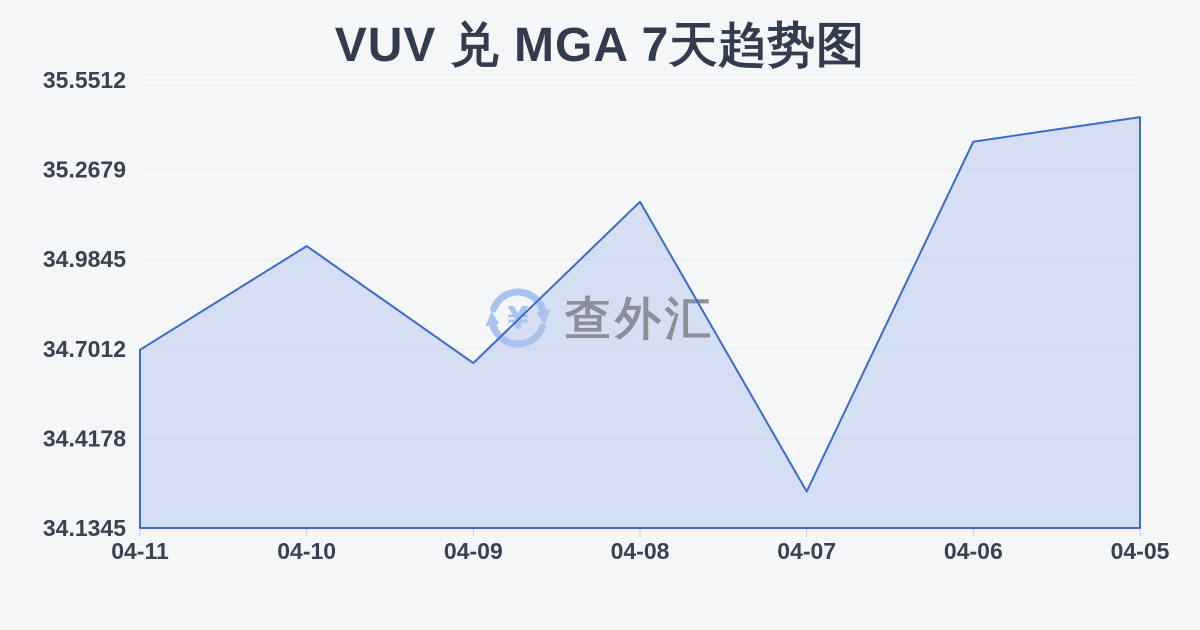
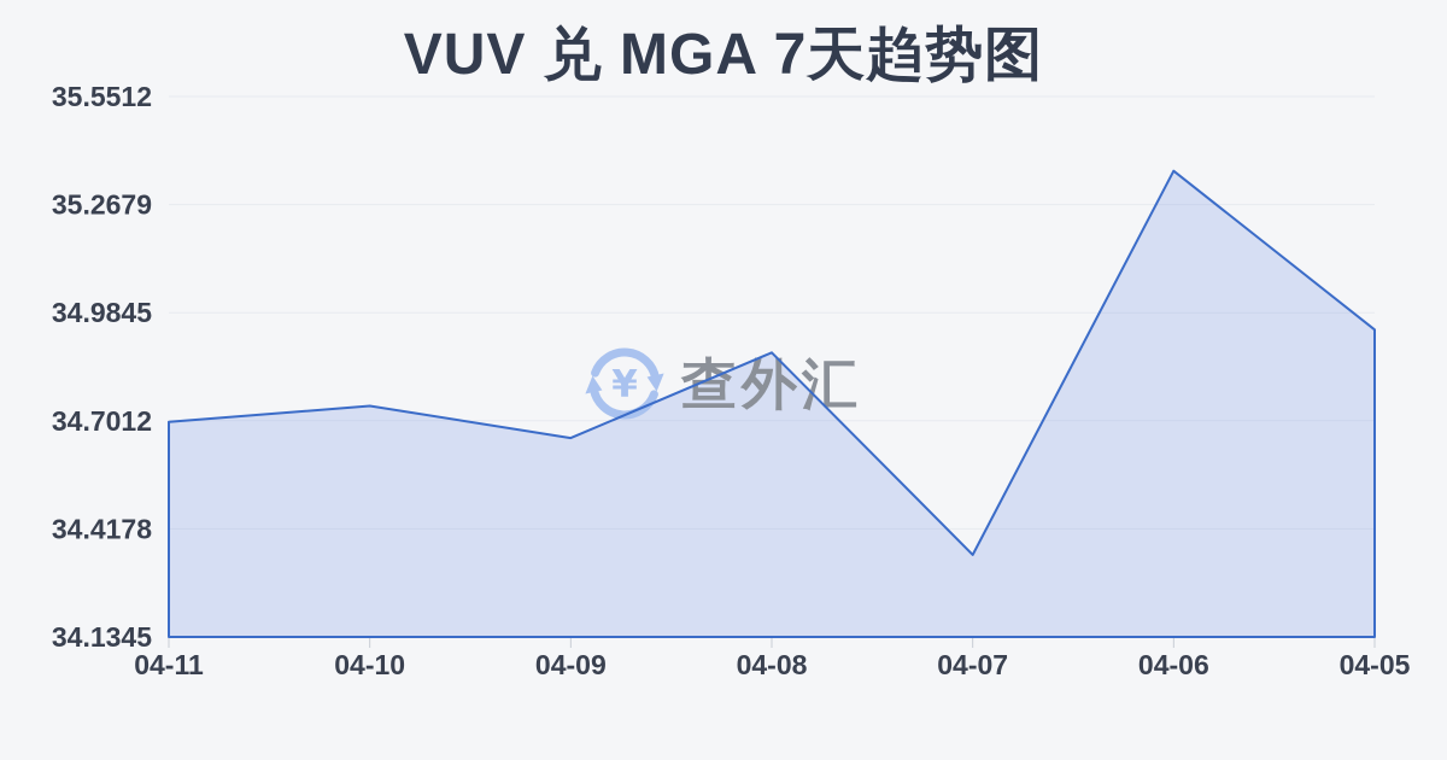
04-10: 35.03 -> 34.74
04-08: 35.17 -> 34.88
04-07: 34.25 -> 34.35
04-05: 35.43 -> 34.94
